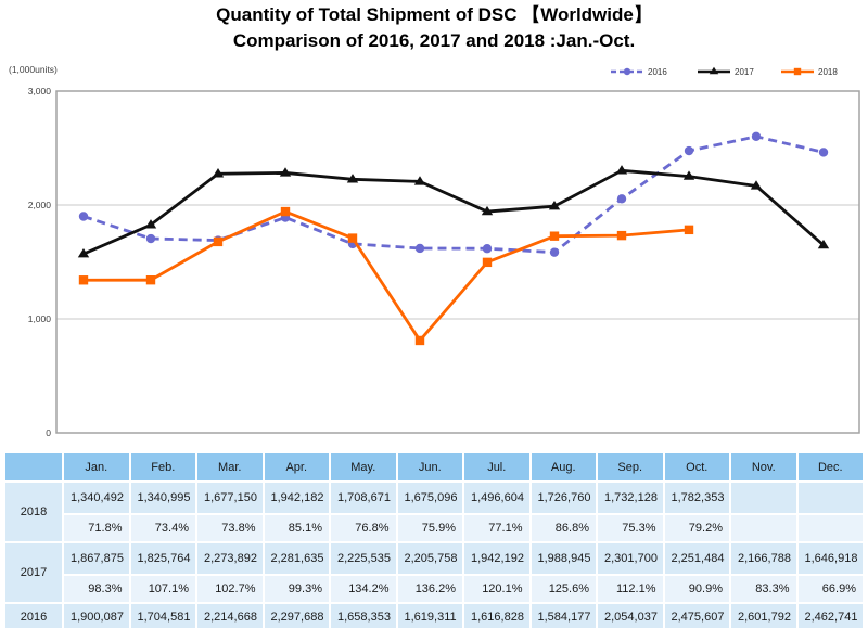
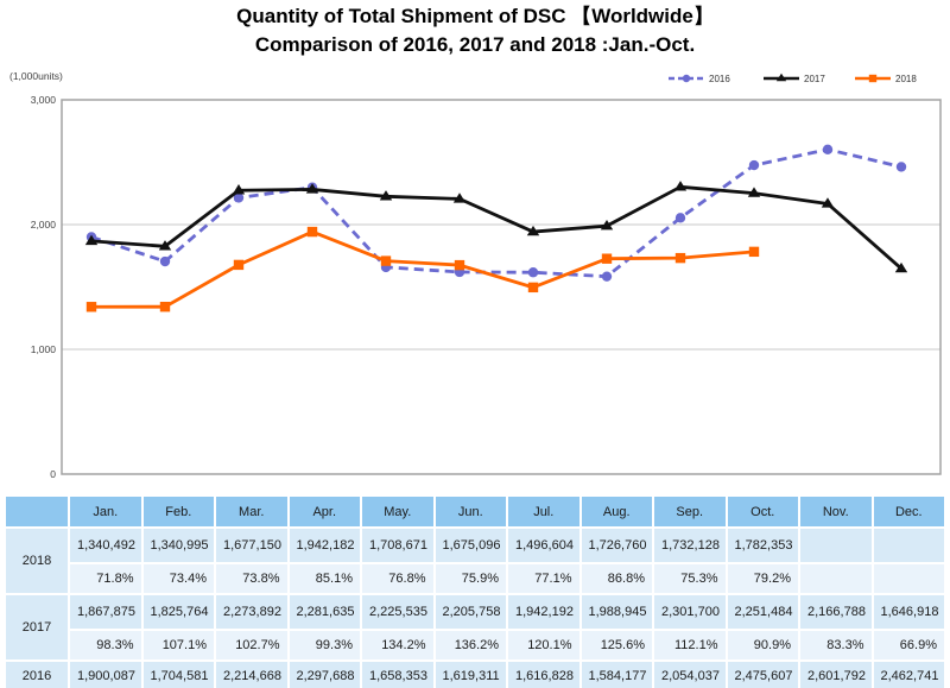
2017/Jan.: 1570 -> 1870
2016/Mar.: 1690 -> 2210
2016/Apr.: 1890 -> 2300
2018/Jun.: 810 -> 1680
